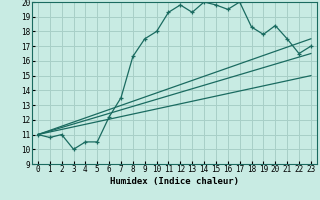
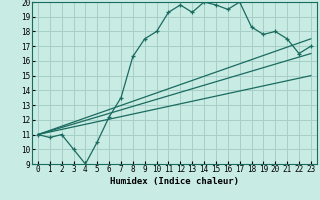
4: 10.5 -> 9.0
20: 18.4 -> 18.0
